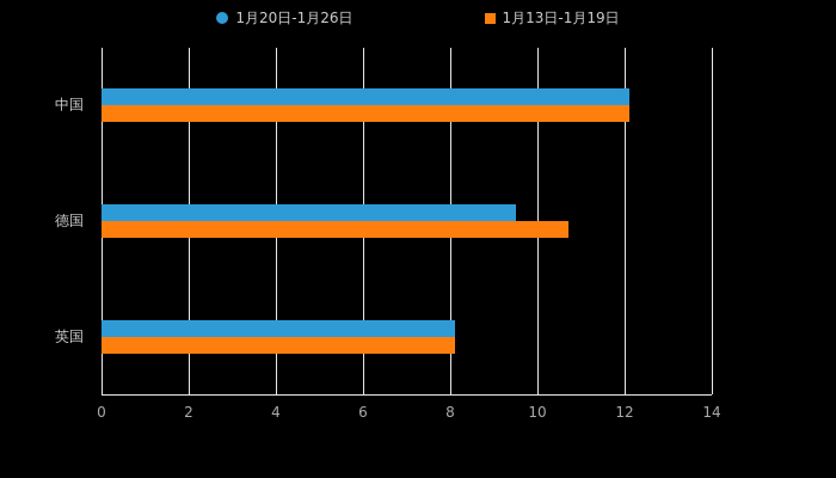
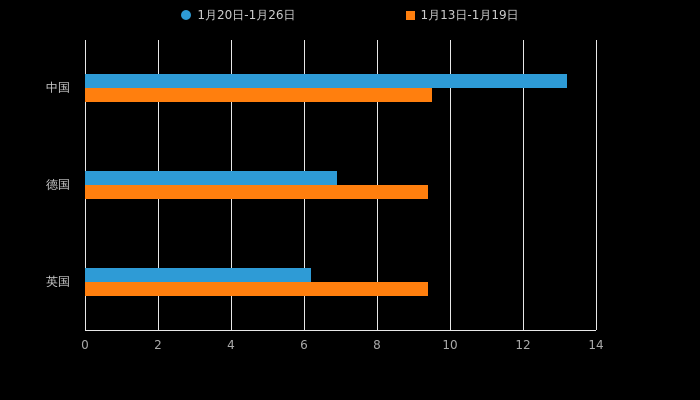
1月20日-1月26日/中国: 12.1 -> 13.2
1月13日-1月19日/中国: 12.1 -> 9.5
1月20日-1月26日/德国: 9.5 -> 6.9
1月13日-1月19日/德国: 10.7 -> 9.4
1月20日-1月26日/英国: 8.1 -> 6.2
1月13日-1月19日/英国: 8.1 -> 9.4
